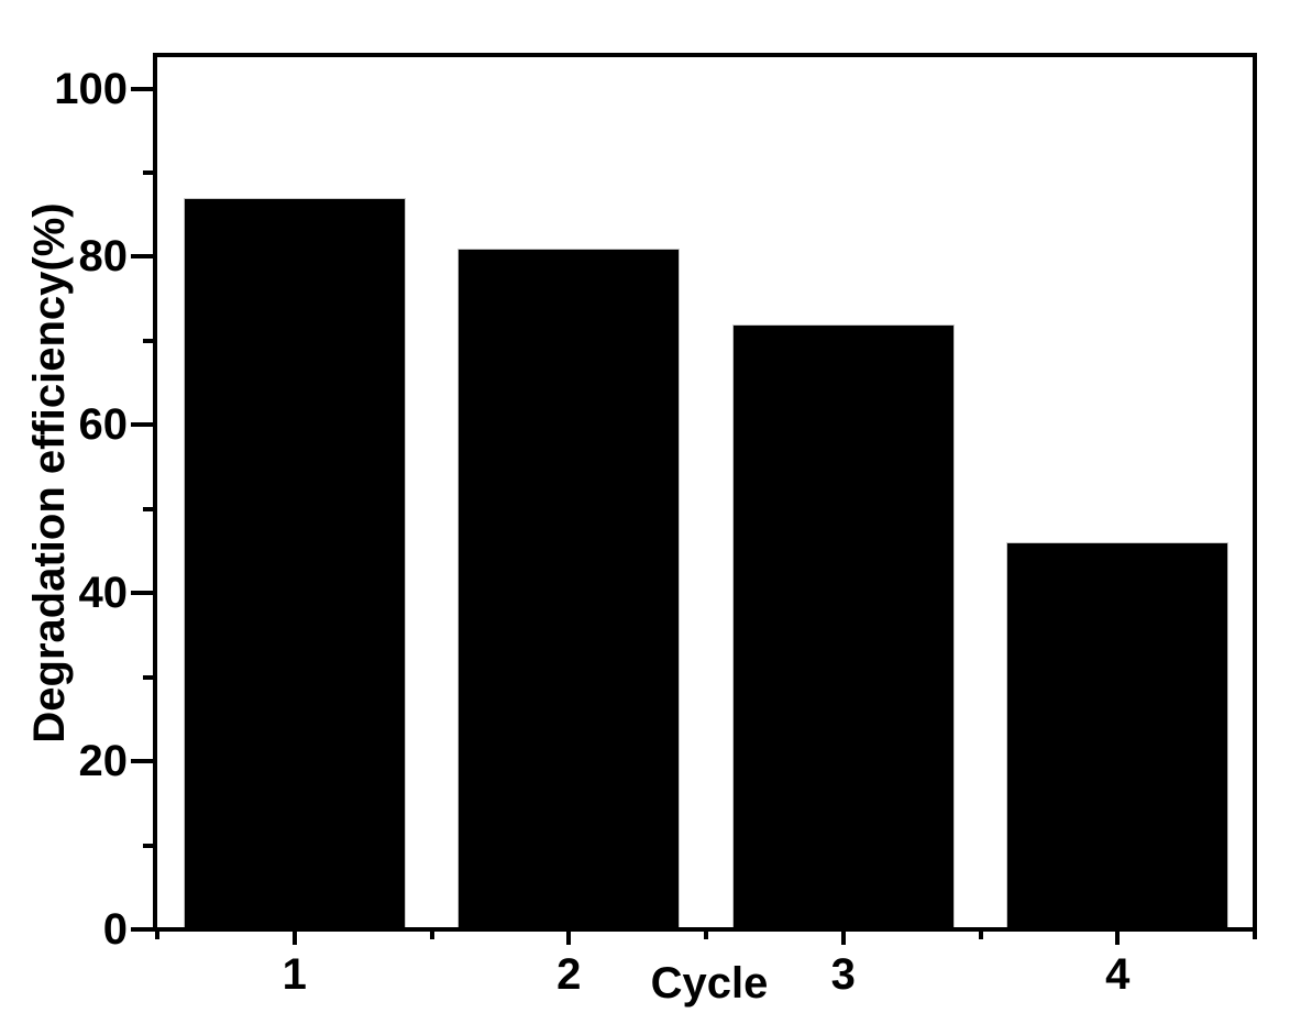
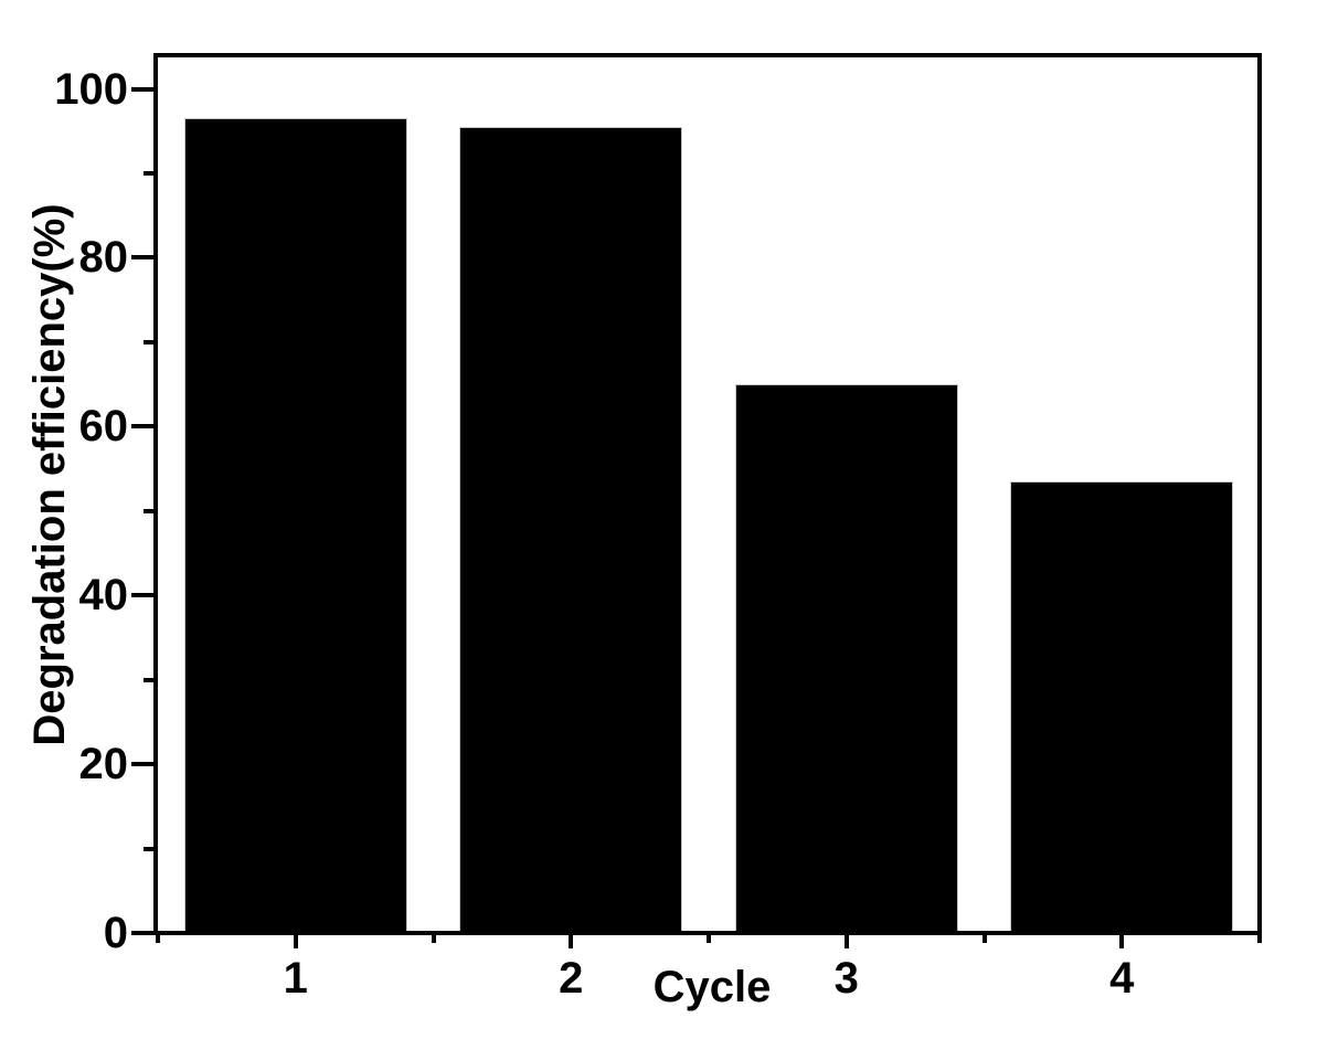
1: 87 -> 96
2: 81 -> 96
3: 72 -> 65
4: 46 -> 54
